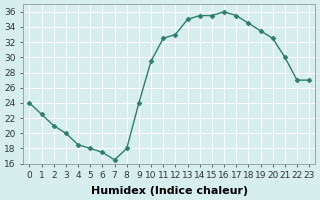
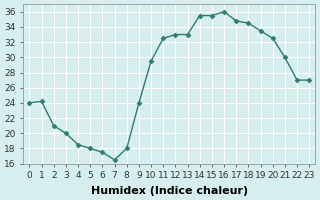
1: 22.5 -> 24.2
13: 35.0 -> 33.0
17: 35.5 -> 34.8
